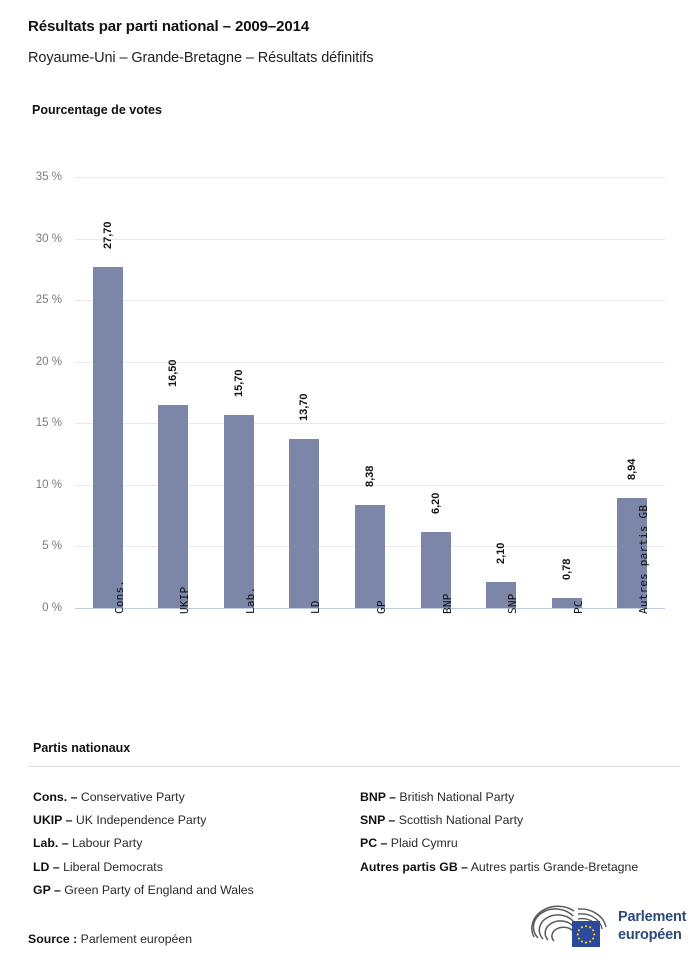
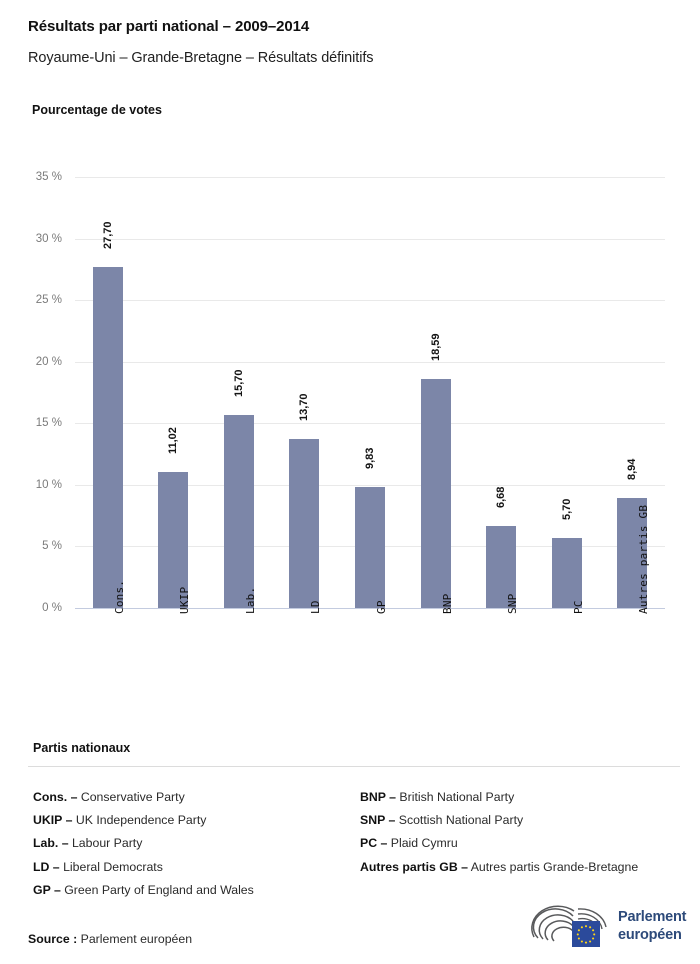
UKIP: 16,50 -> 11,02
GP: 8,38 -> 9,83
BNP: 6,20 -> 18,59
SNP: 2,10 -> 6,68
PC: 0,78 -> 5,70
